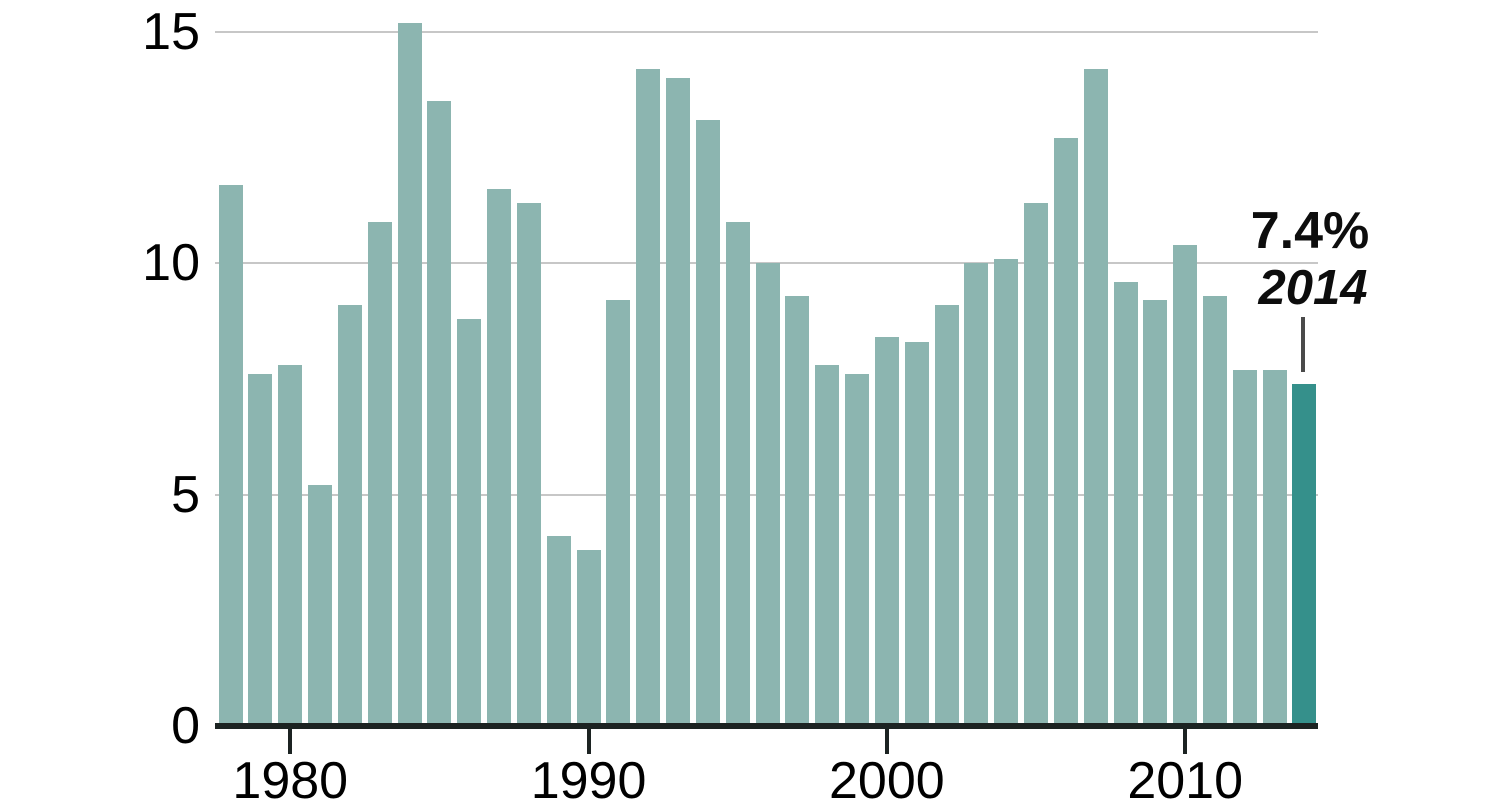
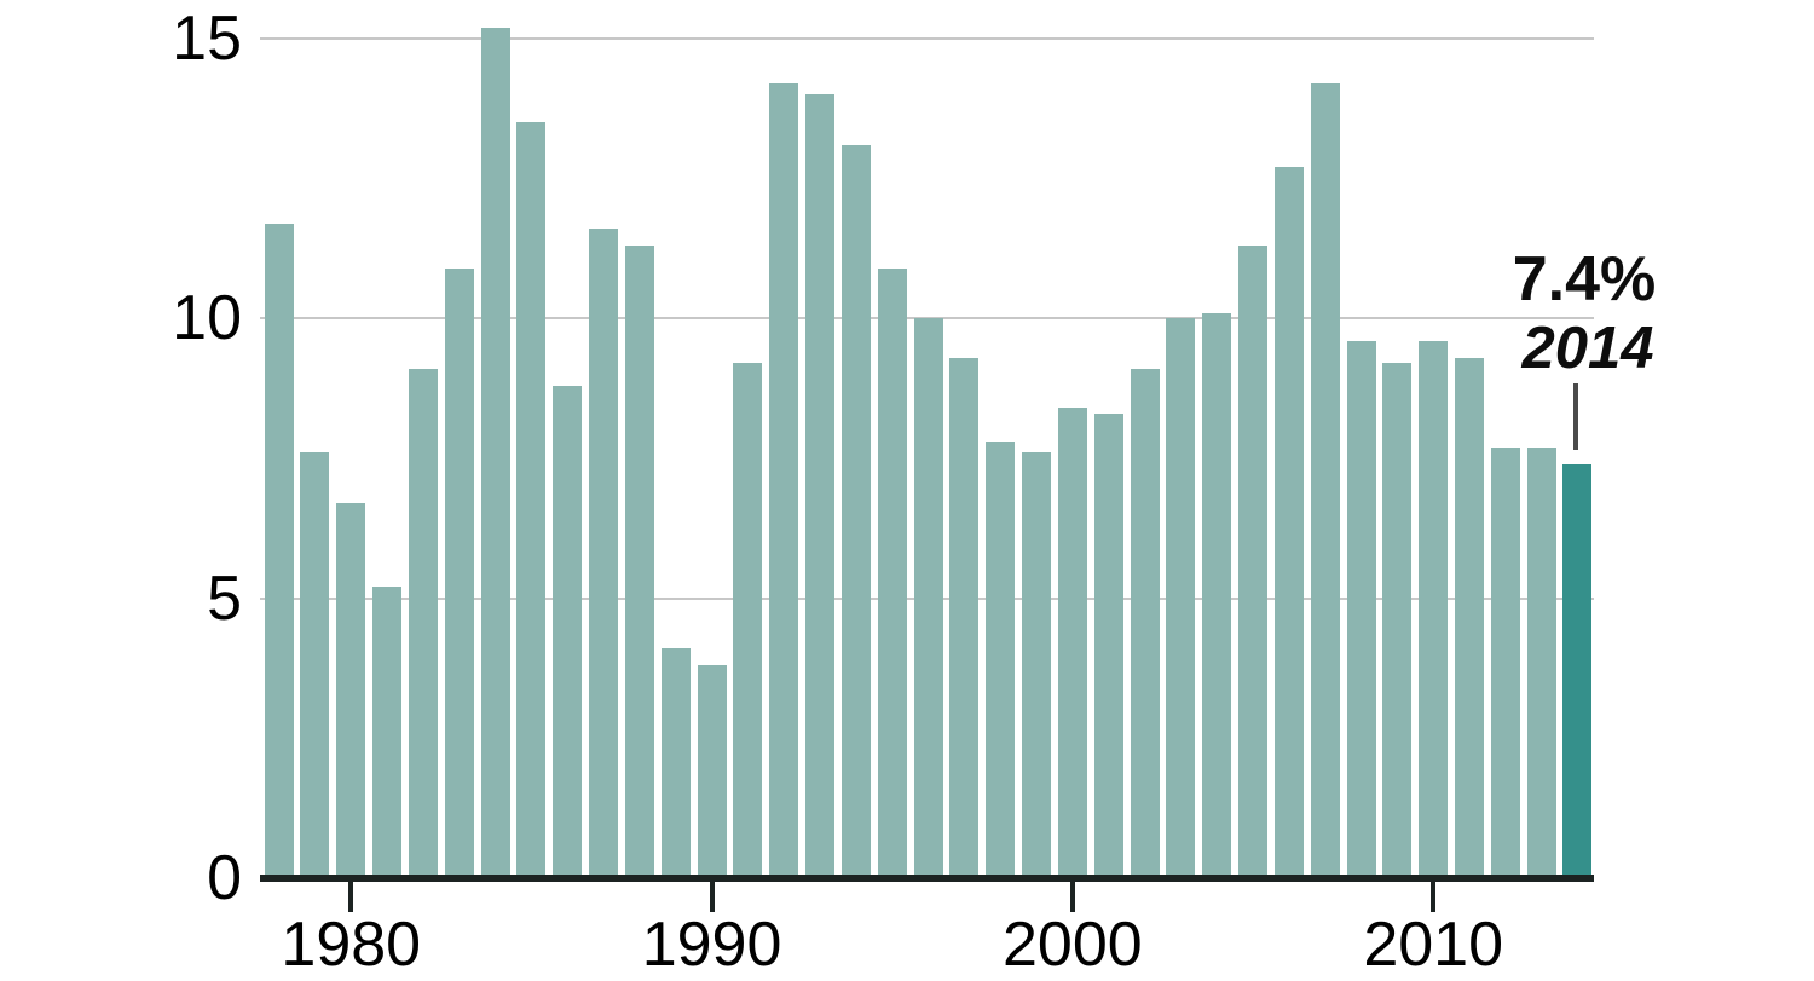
1980: 7.8 -> 6.7
2010: 10.4 -> 9.6
